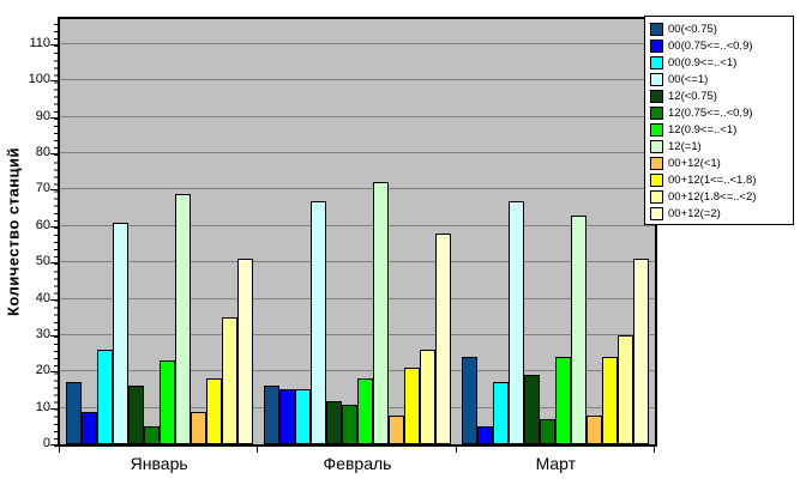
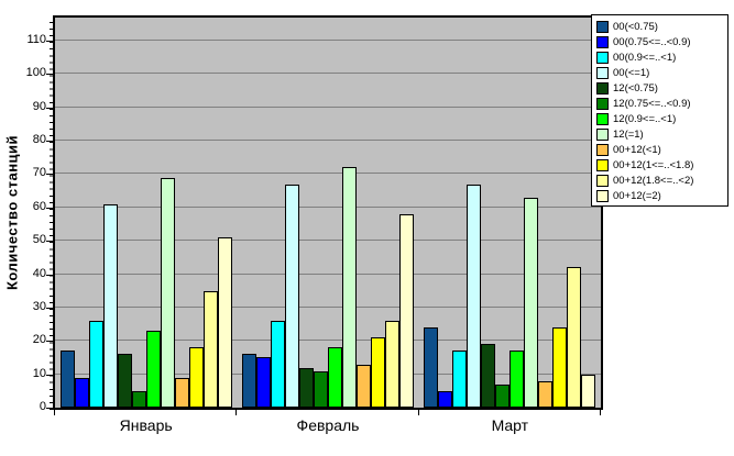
00(0.9<=..<1)/Февраль: 15 -> 26
00+12(<1)/Февраль: 8 -> 13
12(0.9<=..<1)/Март: 24 -> 17
00+12(1.8<=..<2)/Март: 30 -> 42
00+12(=2)/Март: 51 -> 10
